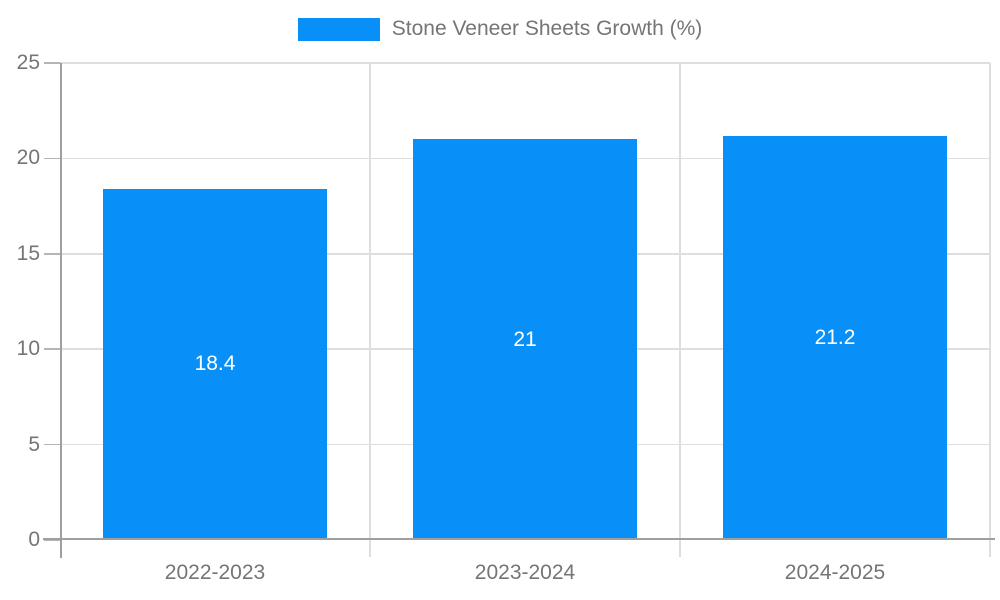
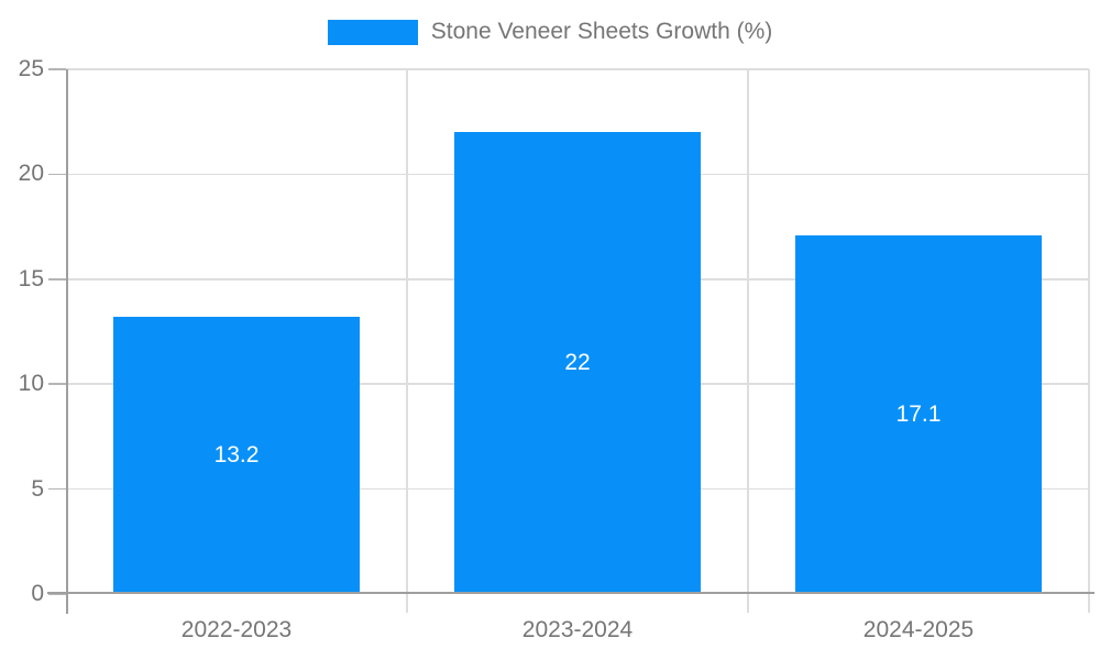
2022-2023: 18.4 -> 13.2
2023-2024: 21 -> 22
2024-2025: 21.2 -> 17.1
